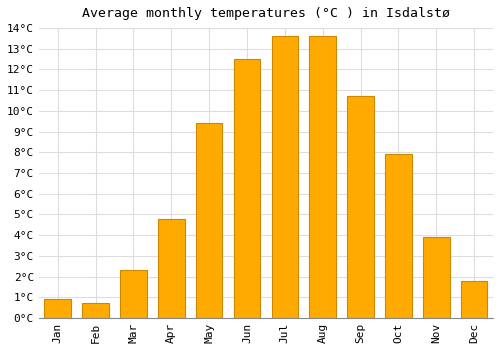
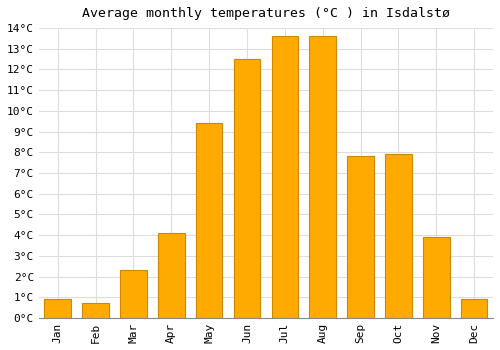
Apr: 4.8°C -> 4.1°C
Sep: 10.7°C -> 7.8°C
Dec: 1.8°C -> 0.9°C
